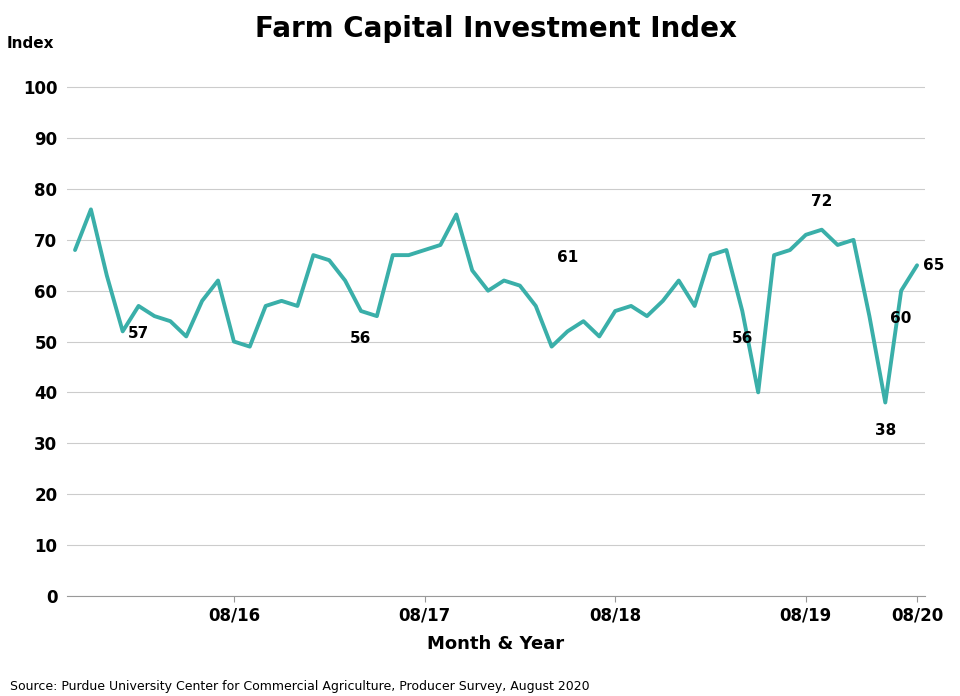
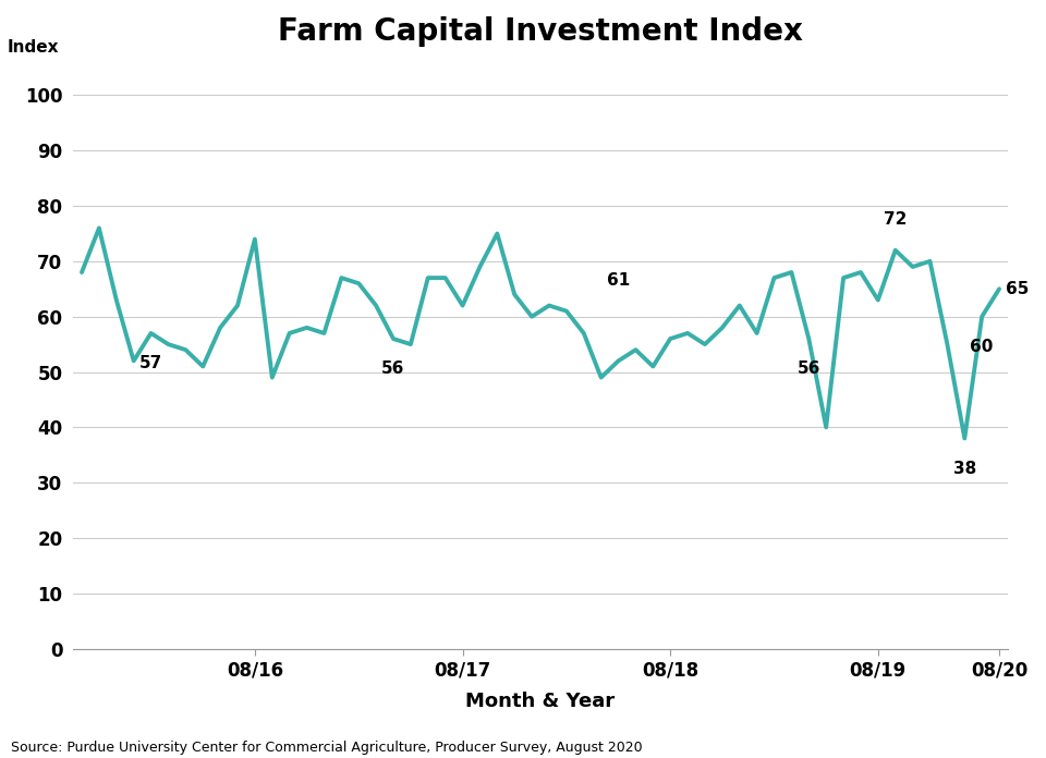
08/16: 50 -> 74
08/17: 68 -> 62
08/19: 71 -> 63
